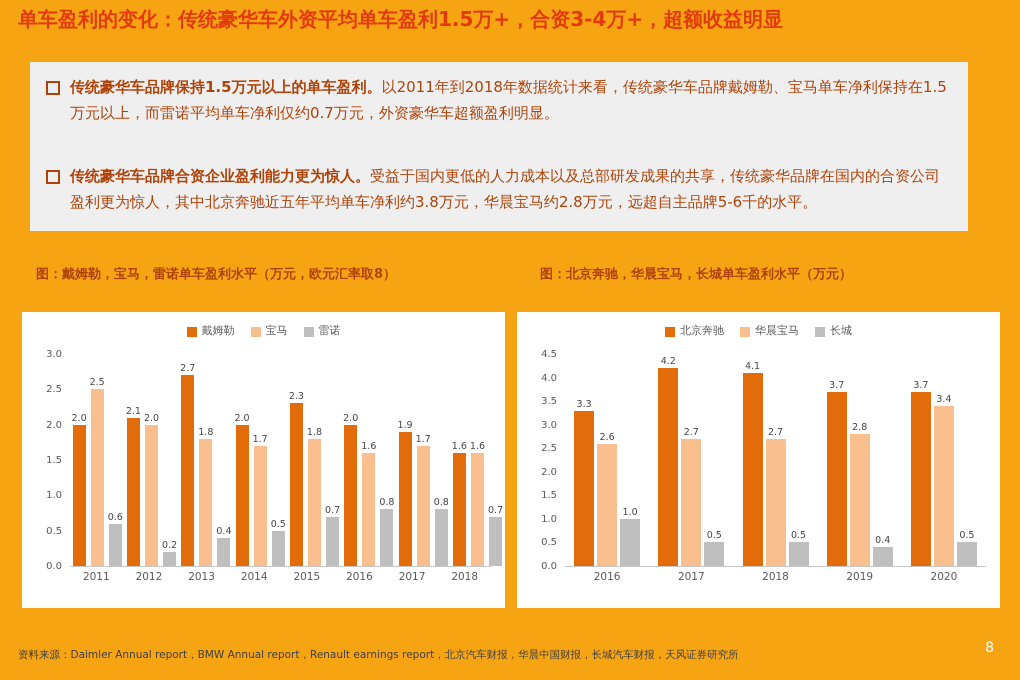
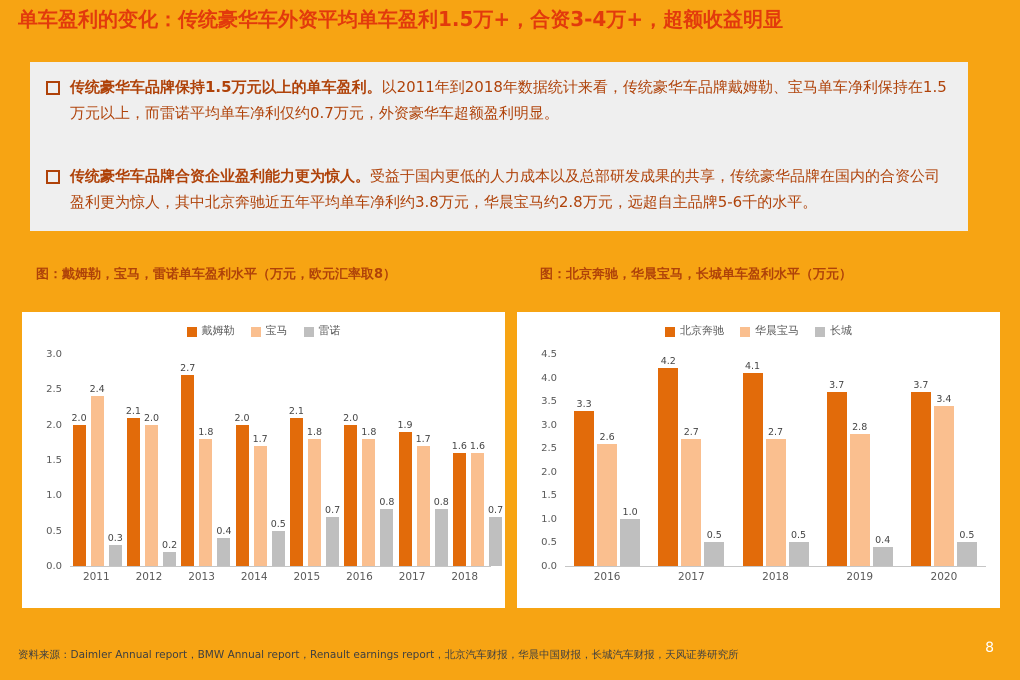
图：戴姆勒，宝马，雷诺单车盈利水平（万元，欧元汇率取8）/宝马/2011: 2.5 -> 2.4
图：戴姆勒，宝马，雷诺单车盈利水平（万元，欧元汇率取8）/雷诺/2011: 0.6 -> 0.3
图：戴姆勒，宝马，雷诺单车盈利水平（万元，欧元汇率取8）/戴姆勒/2015: 2.3 -> 2.1
图：戴姆勒，宝马，雷诺单车盈利水平（万元，欧元汇率取8）/宝马/2016: 1.6 -> 1.8
